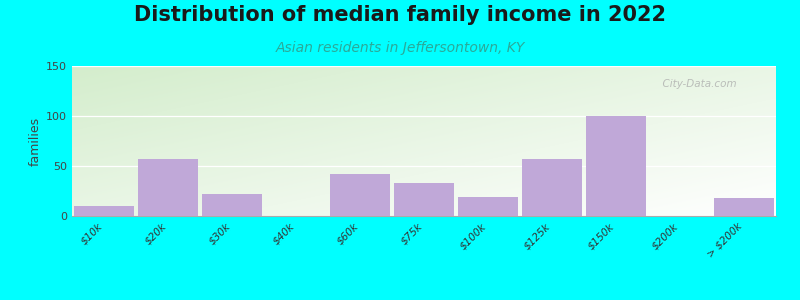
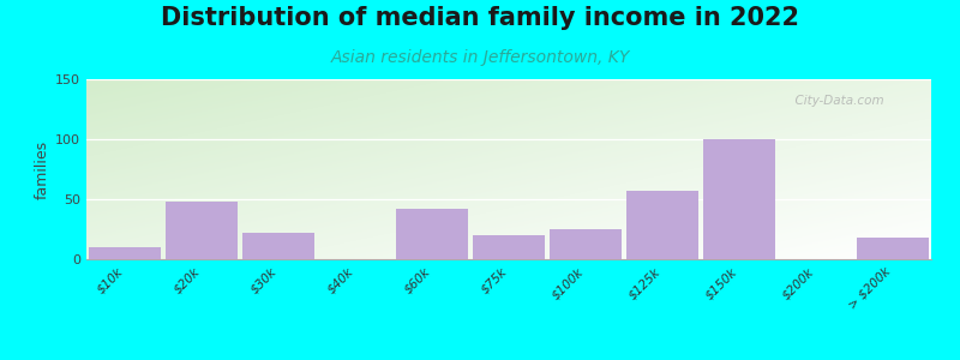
$20k: 57 -> 48
$75k: 33 -> 20
$100k: 19 -> 25
